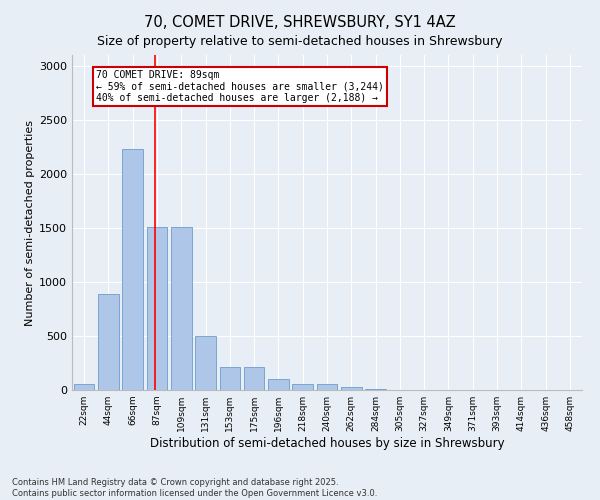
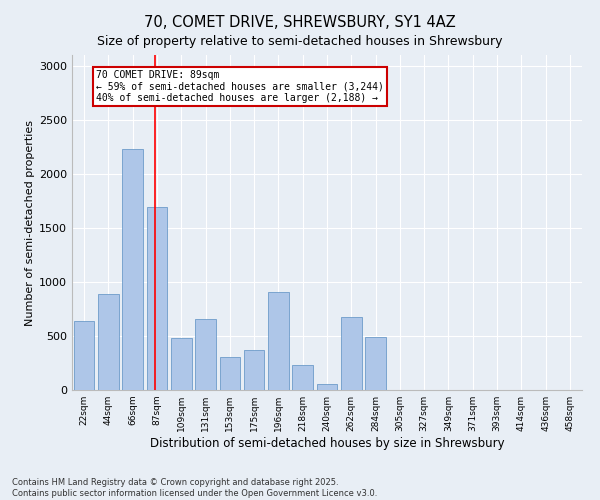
22sqm: 60 -> 640
87sqm: 1510 -> 1690
109sqm: 1510 -> 480
131sqm: 500 -> 660
153sqm: 220 -> 310
175sqm: 220 -> 370
196sqm: 100 -> 910
218sqm: 60 -> 230
262sqm: 30 -> 680
284sqm: 10 -> 490
